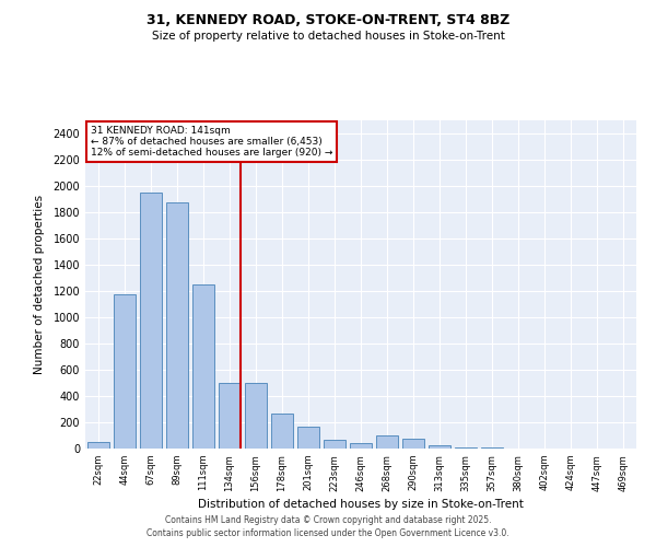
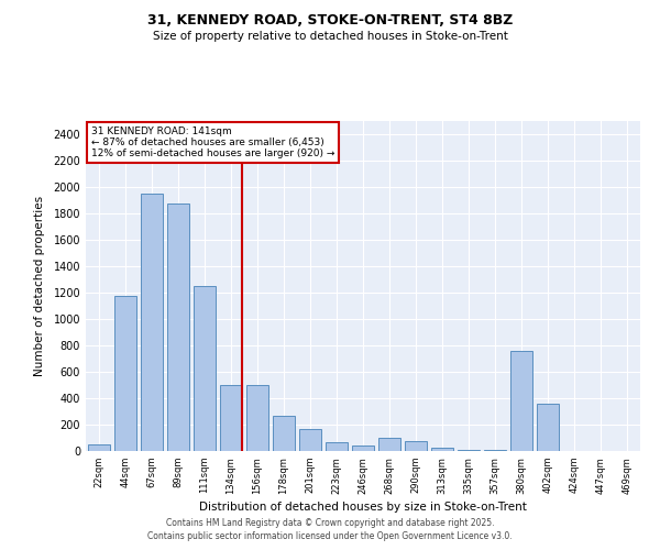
380sqm: 0 -> 760
402sqm: 0 -> 360
